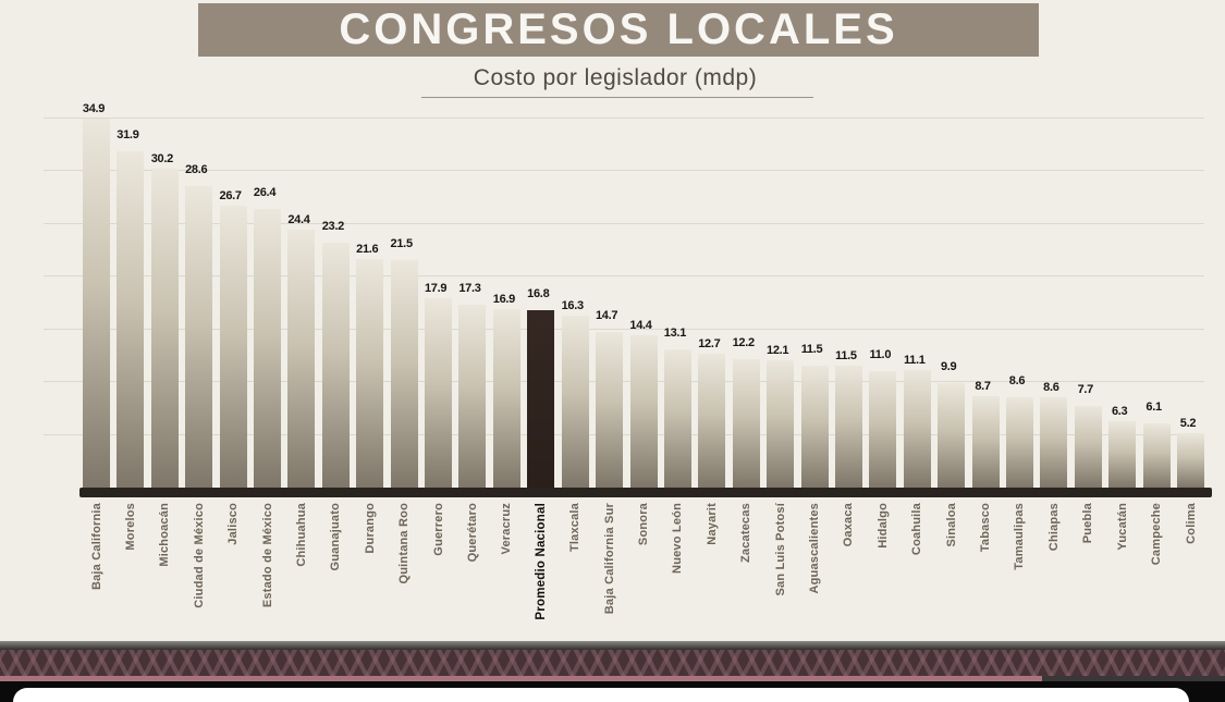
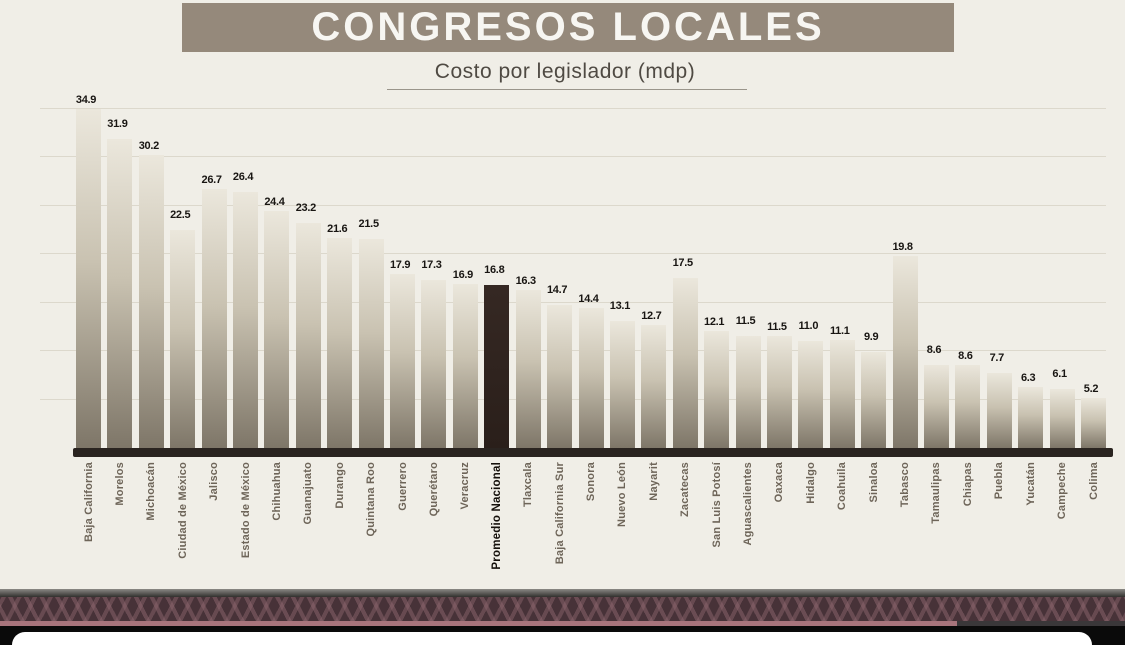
Ciudad de México: 28.6 -> 22.5
Zacatecas: 12.2 -> 17.5
Tabasco: 8.7 -> 19.8
